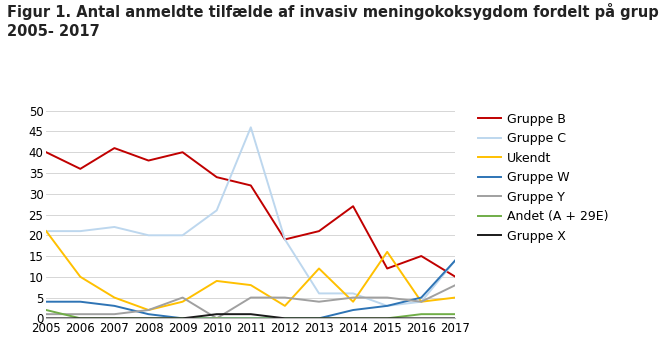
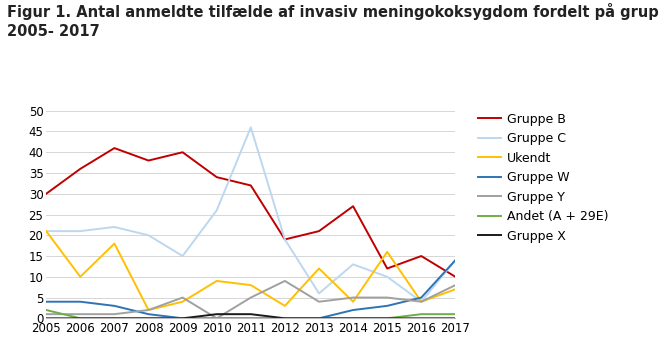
Gruppe B/2005: 40 -> 30
Ukendt/2007: 5 -> 18
Gruppe C/2009: 20 -> 15
Gruppe Y/2012: 5 -> 9
Gruppe C/2014: 6 -> 13
Gruppe C/2015: 3 -> 10
Ukendt/2017: 5 -> 7
